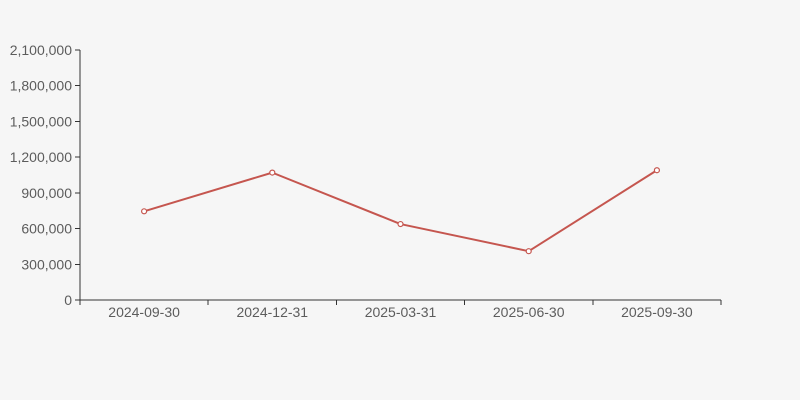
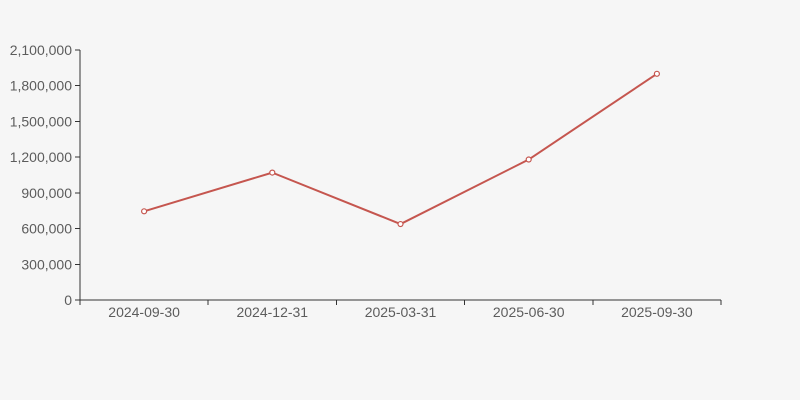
2025-06-30: 410000 -> 1180000
2025-09-30: 1090000 -> 1900000
